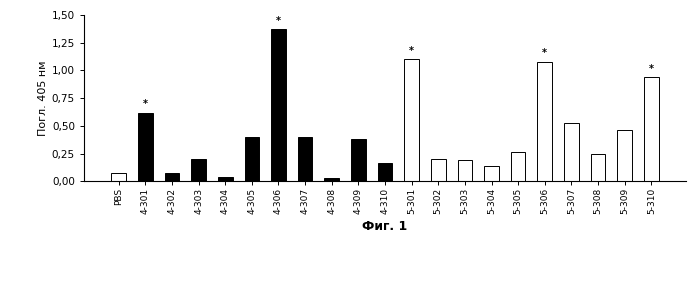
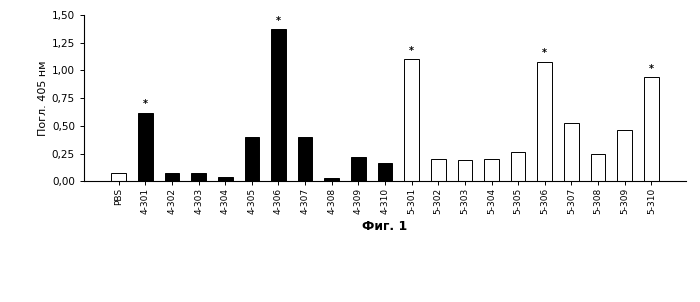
4-303: 0,20 -> 0,07
4-309: 0,38 -> 0,22
5-304: 0,14 -> 0,20
